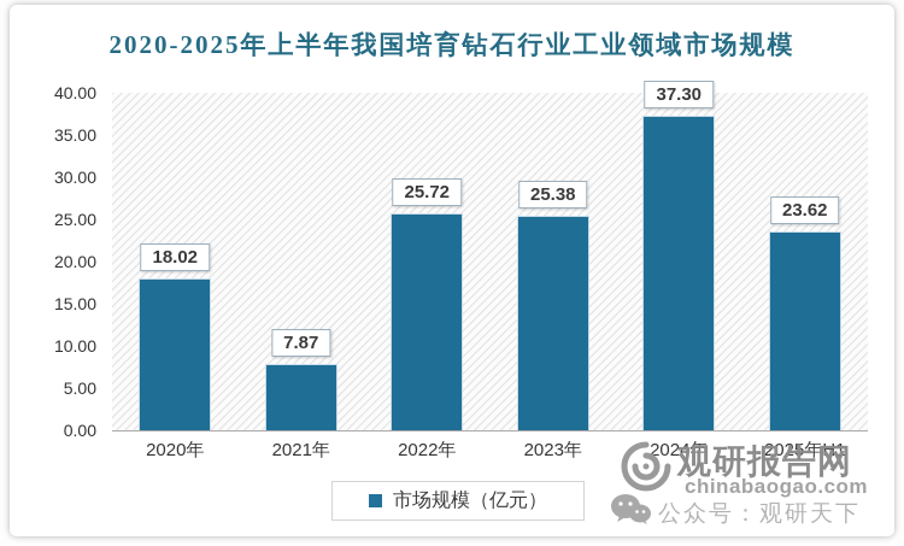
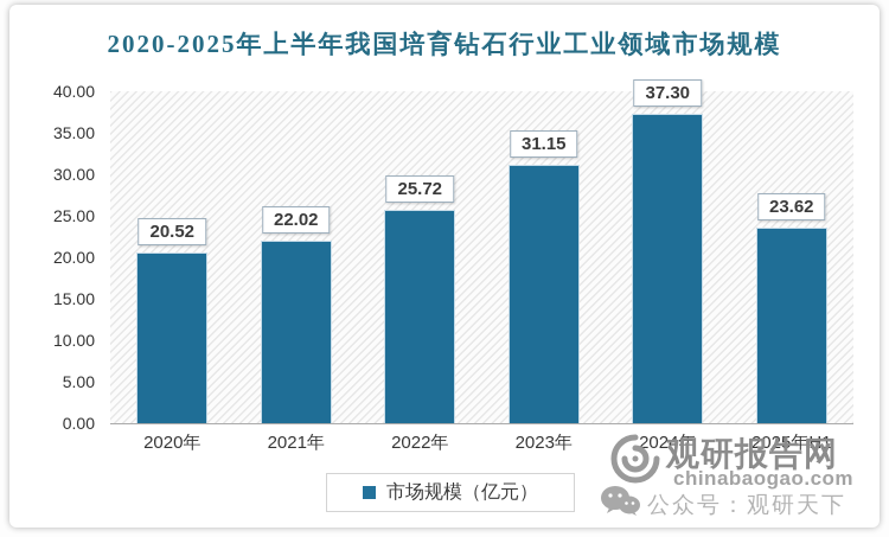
2020年: 18.02 -> 20.52
2021年: 7.87 -> 22.02
2023年: 25.38 -> 31.15
